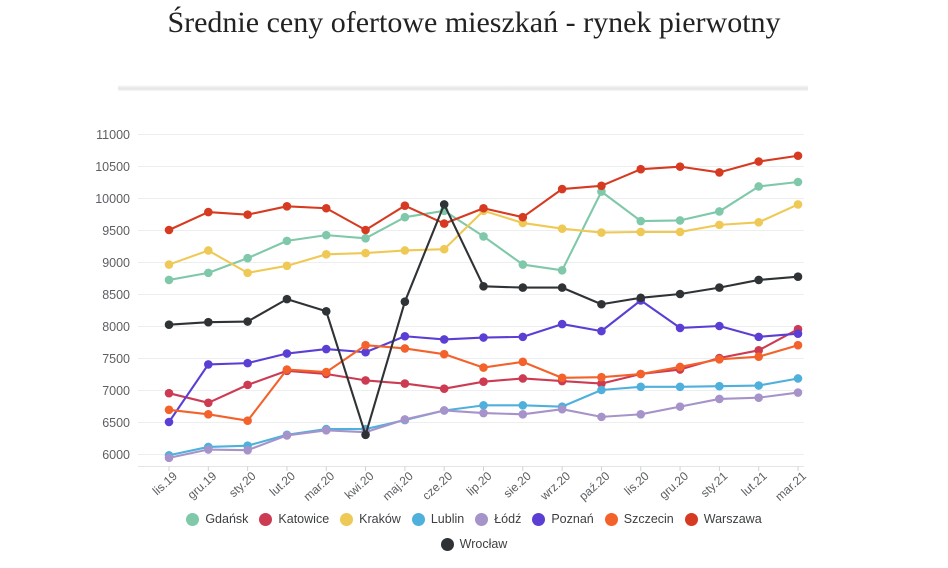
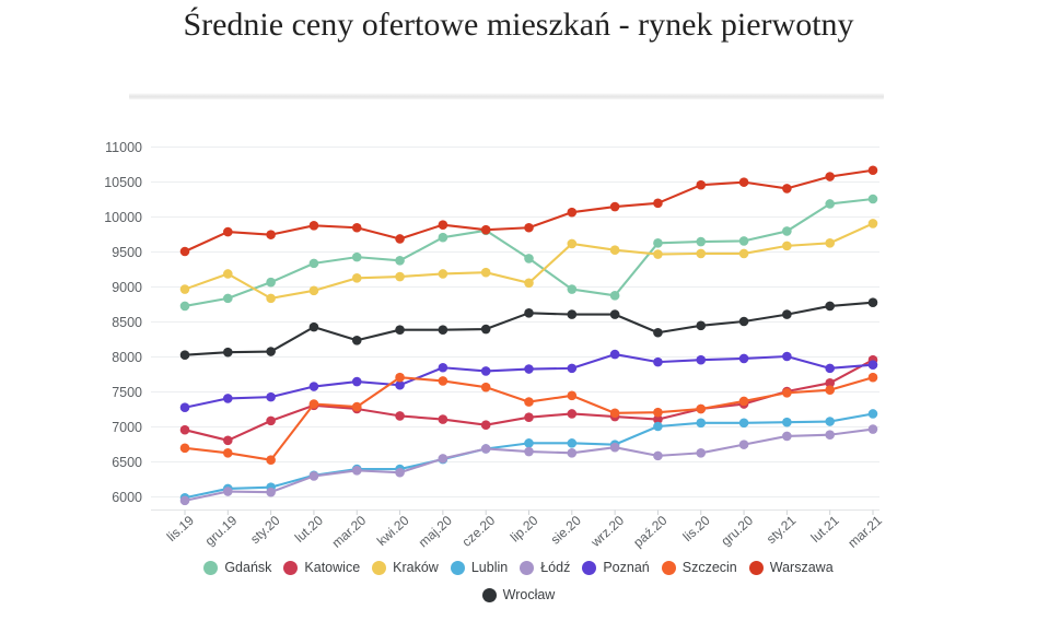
Poznań/lis.19: 6500 -> 7300
Warszawa/kwi.20: 9500 -> 9700
Wrocław/kwi.20: 6300 -> 8400
Warszawa/cze.20: 9600 -> 9800
Wrocław/cze.20: 9900 -> 8400
Kraków/lip.20: 9800 -> 9000
Warszawa/sie.20: 9700 -> 10100
Gdańsk/paź.20: 10100 -> 9600
Poznań/lis.20: 8400 -> 8000
